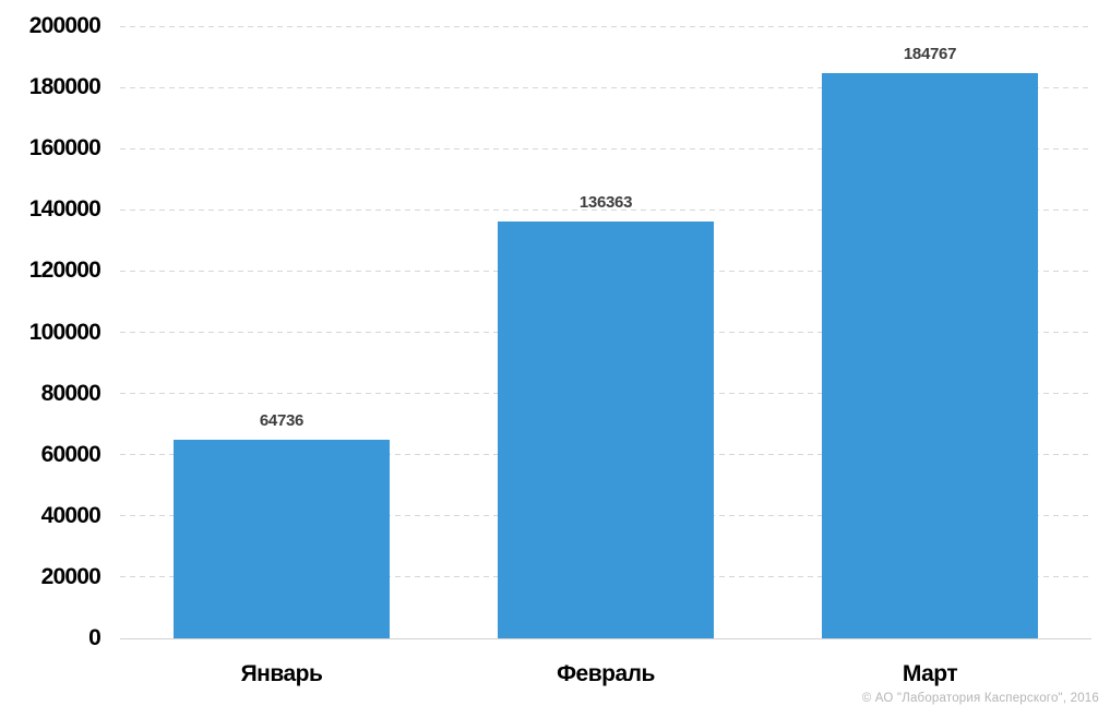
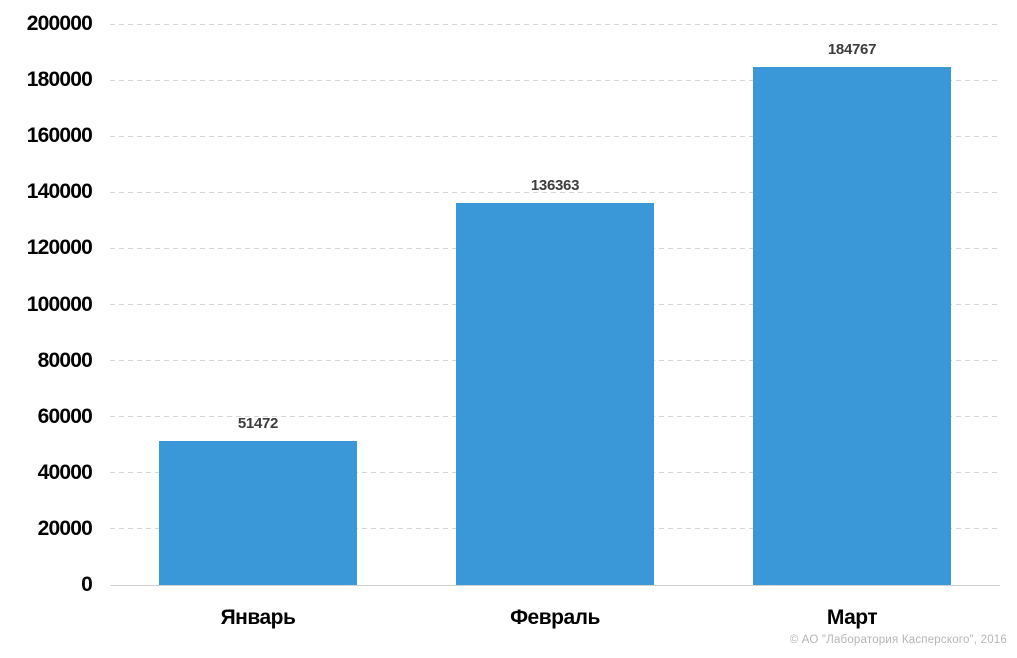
Январь: 64736 -> 51472
